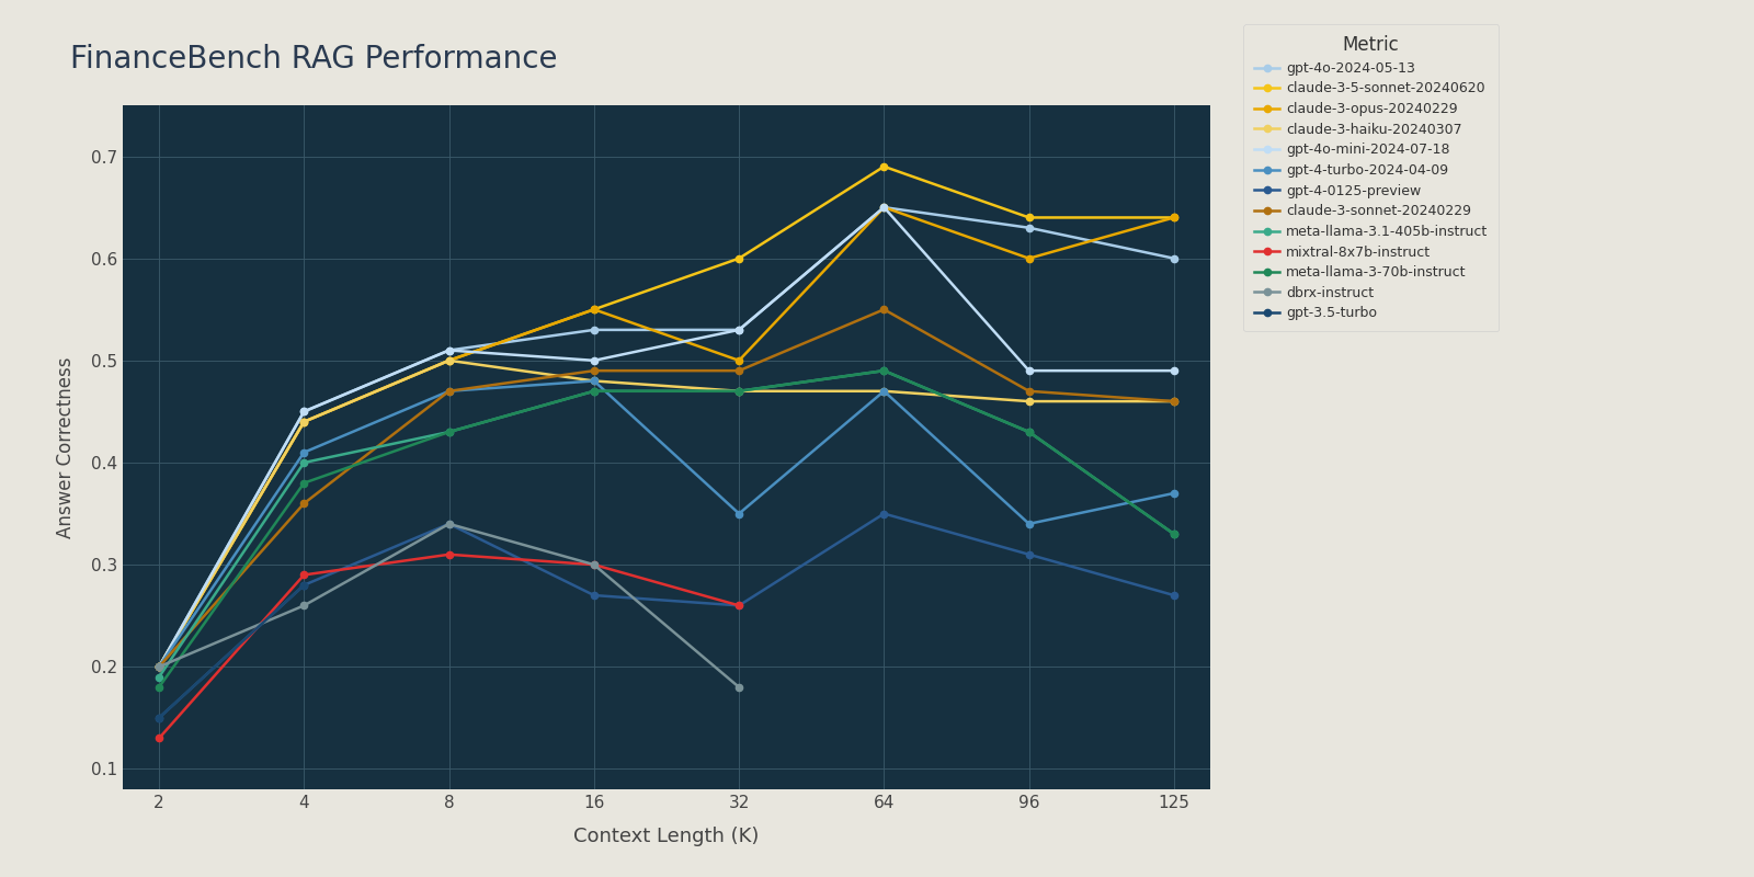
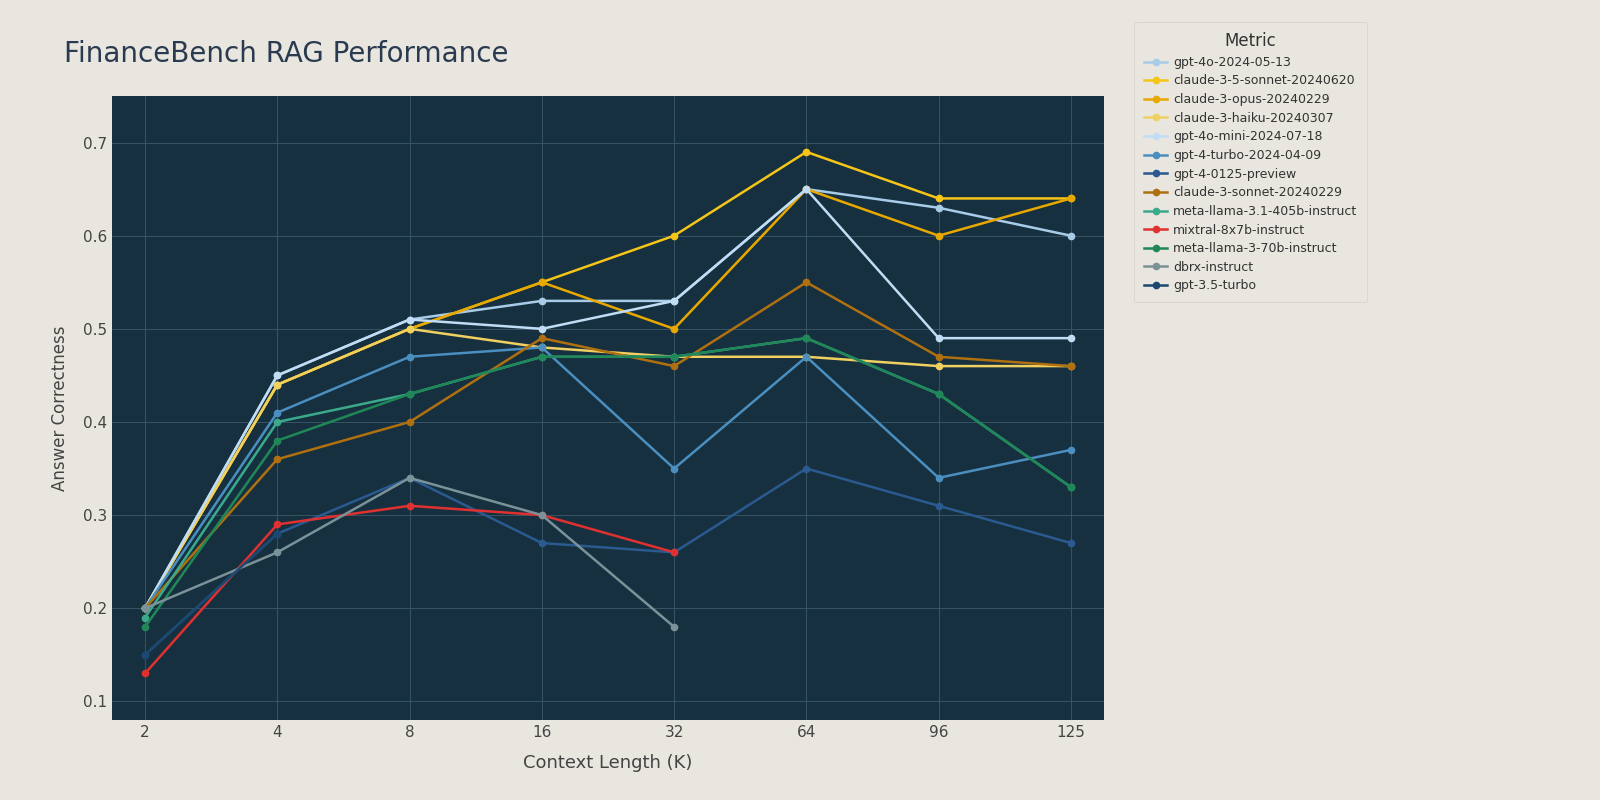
claude-3-sonnet-20240229/8: 0.47 -> 0.40
claude-3-sonnet-20240229/32: 0.49 -> 0.46
